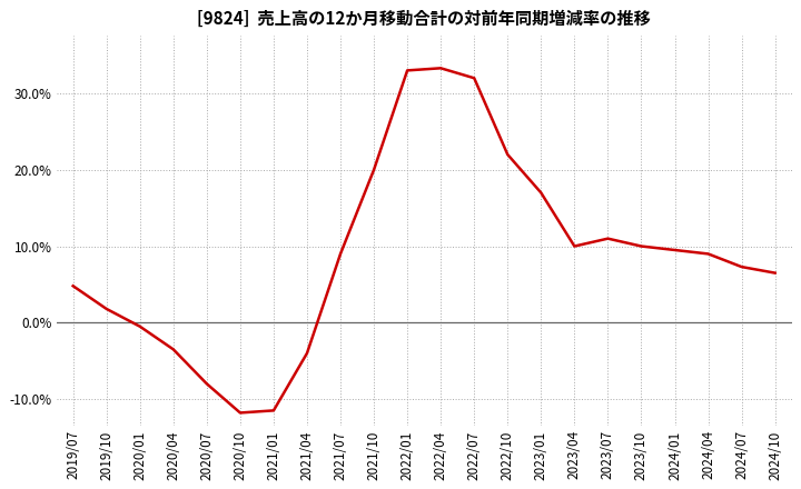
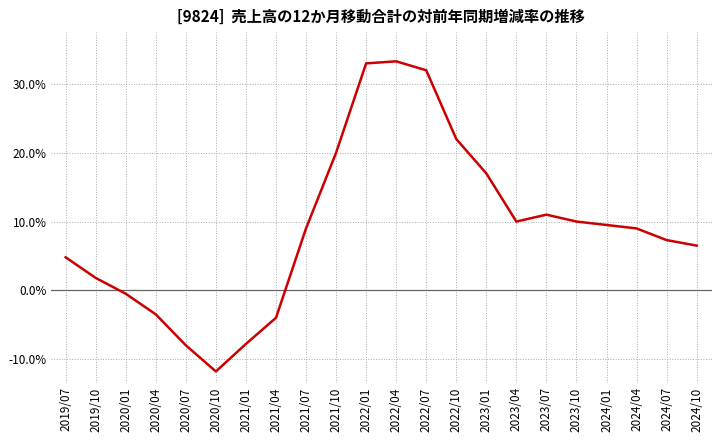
2021/01: -11.5% -> -7.8%
